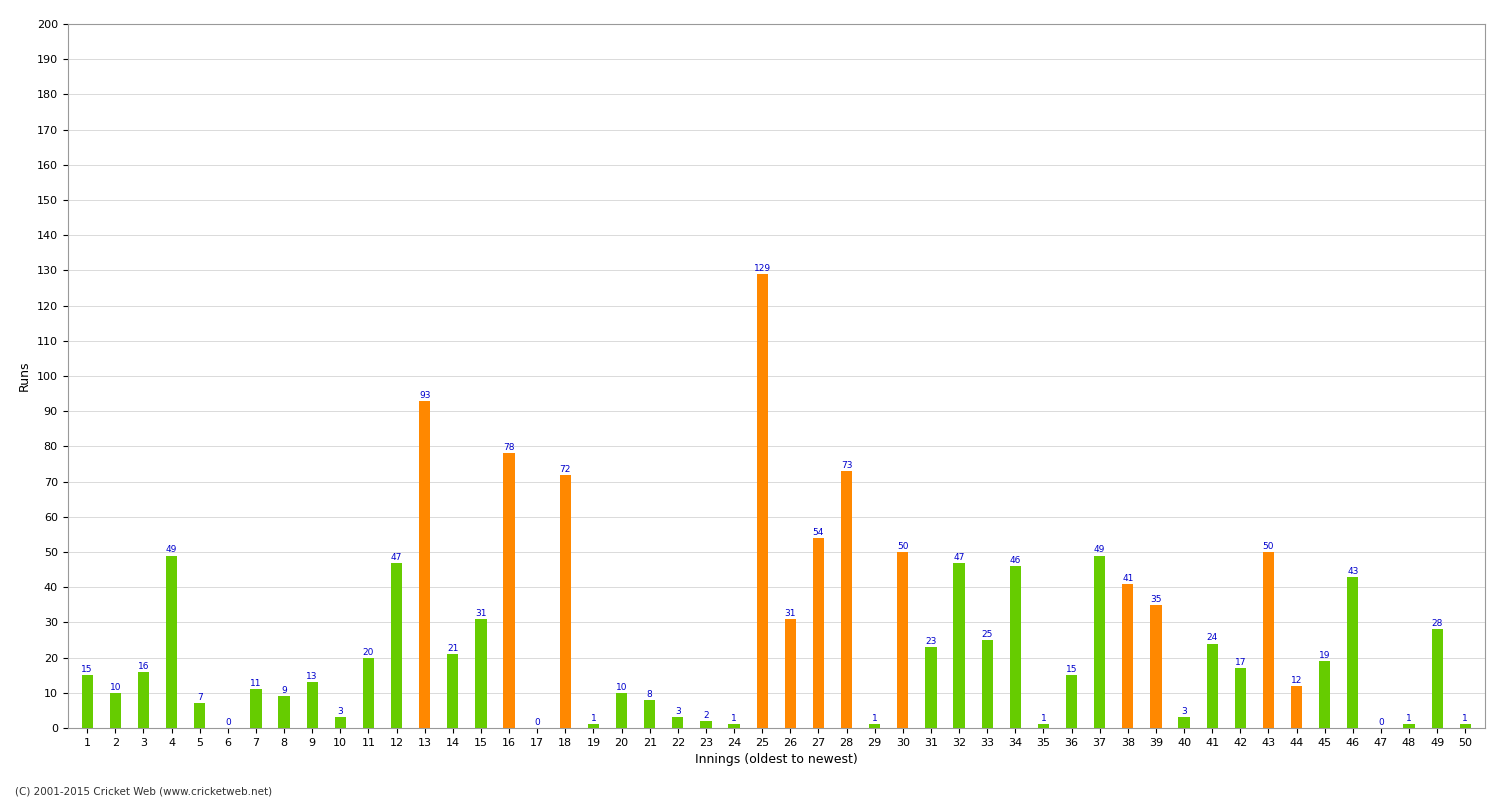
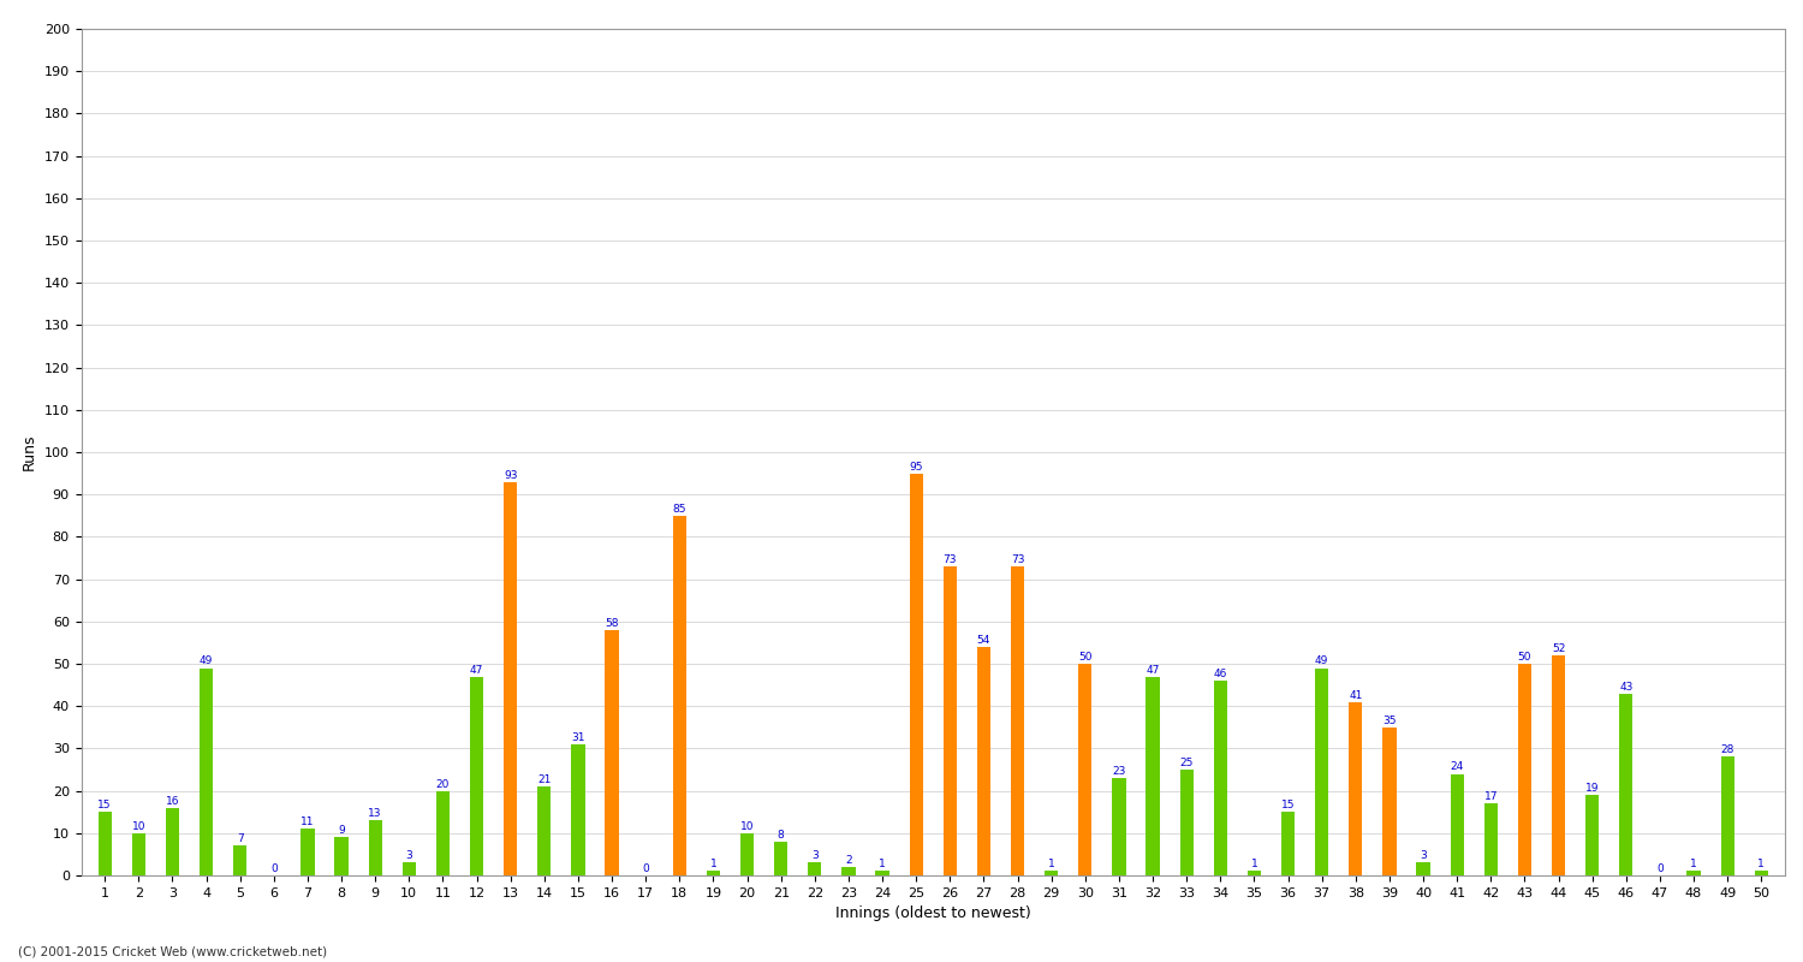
16: 78 -> 58
18: 72 -> 85
25: 129 -> 95
26: 31 -> 73
44: 12 -> 52
